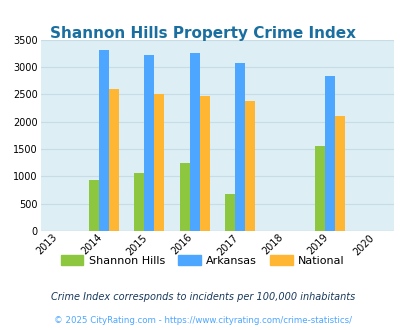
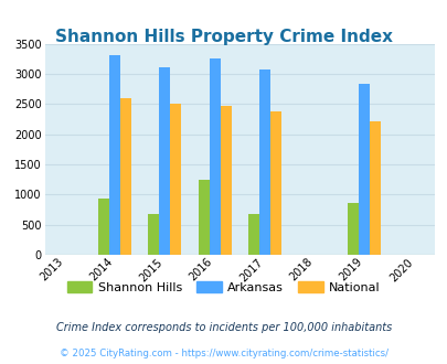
Shannon Hills/2015: 1060 -> 680
Arkansas/2015: 3220 -> 3100
Shannon Hills/2019: 1550 -> 860
National/2019: 2100 -> 2220
